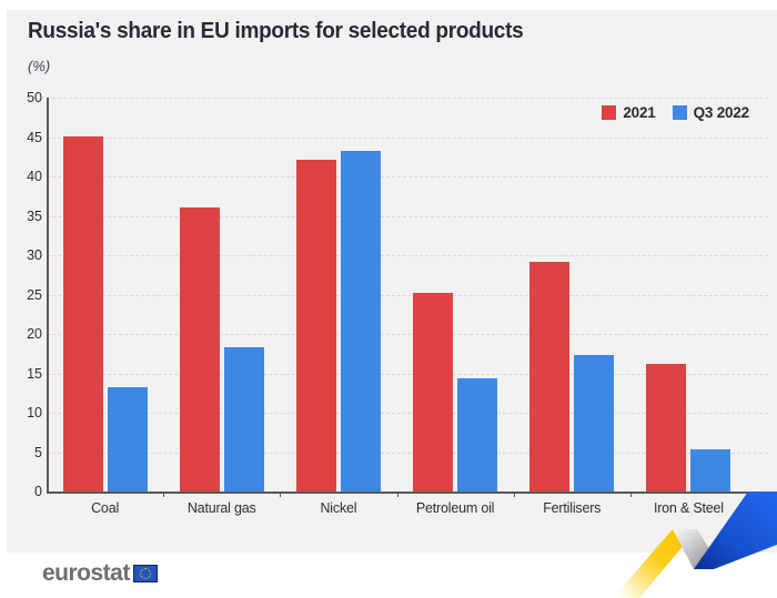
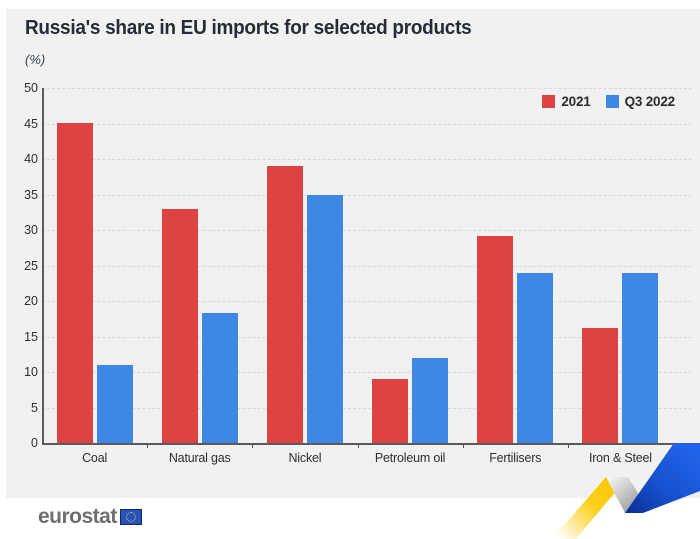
Q3 2022/Coal: 13 -> 11
2021/Natural gas: 36 -> 33
2021/Nickel: 42 -> 39
Q3 2022/Nickel: 43 -> 35
2021/Petroleum oil: 25 -> 9
Q3 2022/Petroleum oil: 14 -> 12
Q3 2022/Fertilisers: 17 -> 24
Q3 2022/Iron & Steel: 5 -> 24
